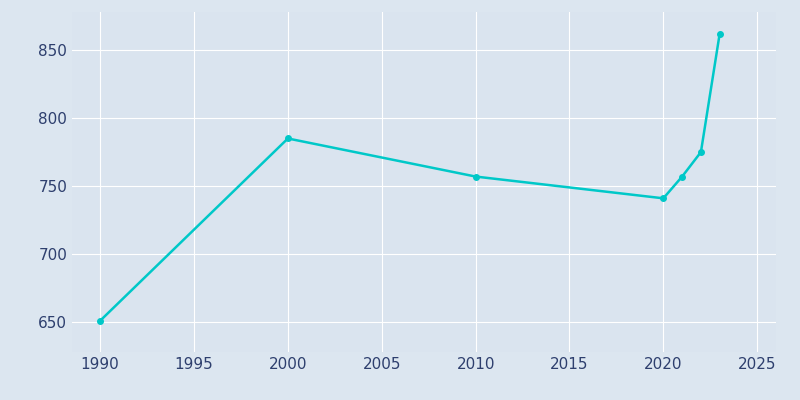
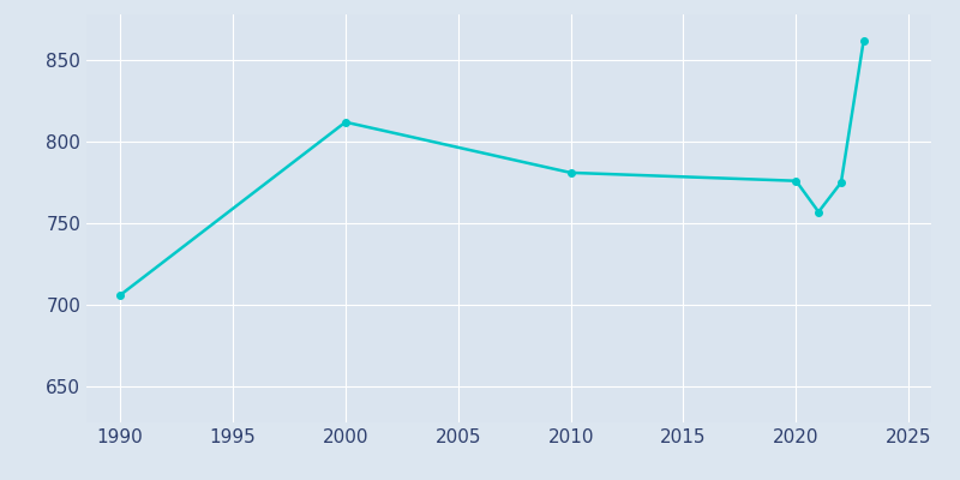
1990: 651 -> 706
2000: 785 -> 812
2010: 757 -> 781
2020: 741 -> 776
